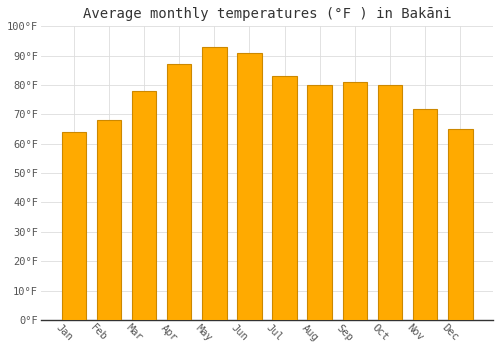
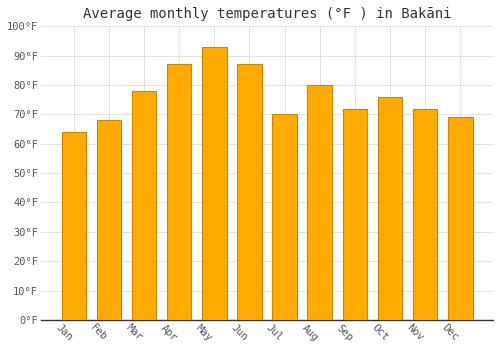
Jun: 91°F -> 87°F
Jul: 83°F -> 70°F
Sep: 81°F -> 72°F
Oct: 80°F -> 76°F
Dec: 65°F -> 69°F
